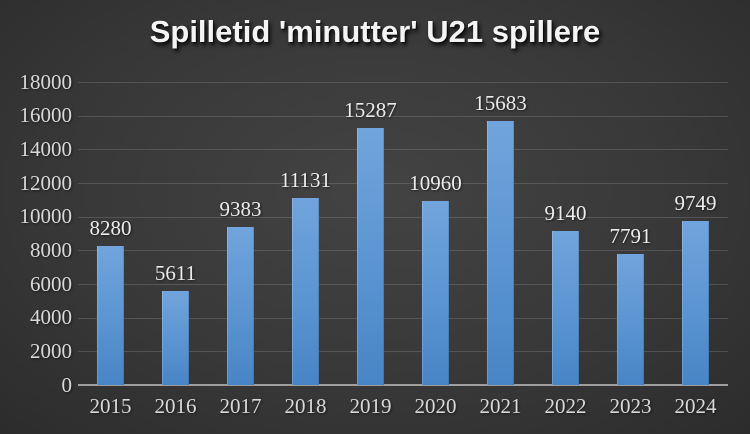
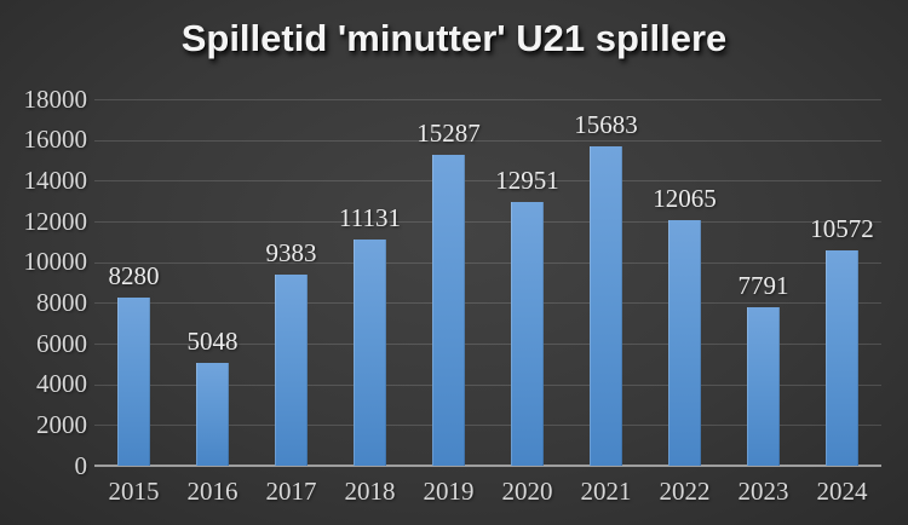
2016: 5611 -> 5048
2020: 10960 -> 12951
2022: 9140 -> 12065
2024: 9749 -> 10572
